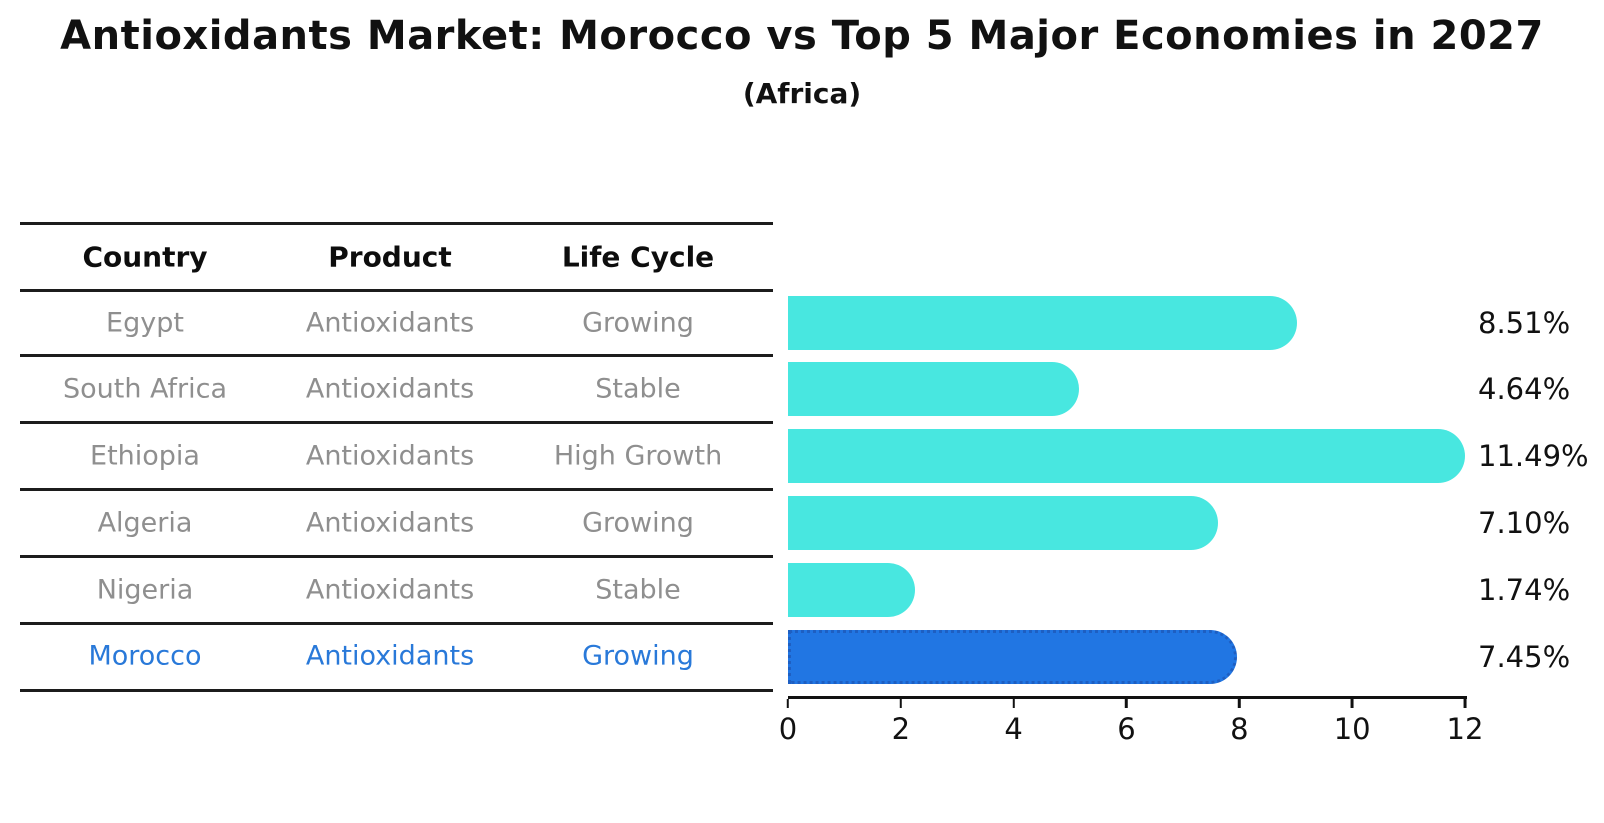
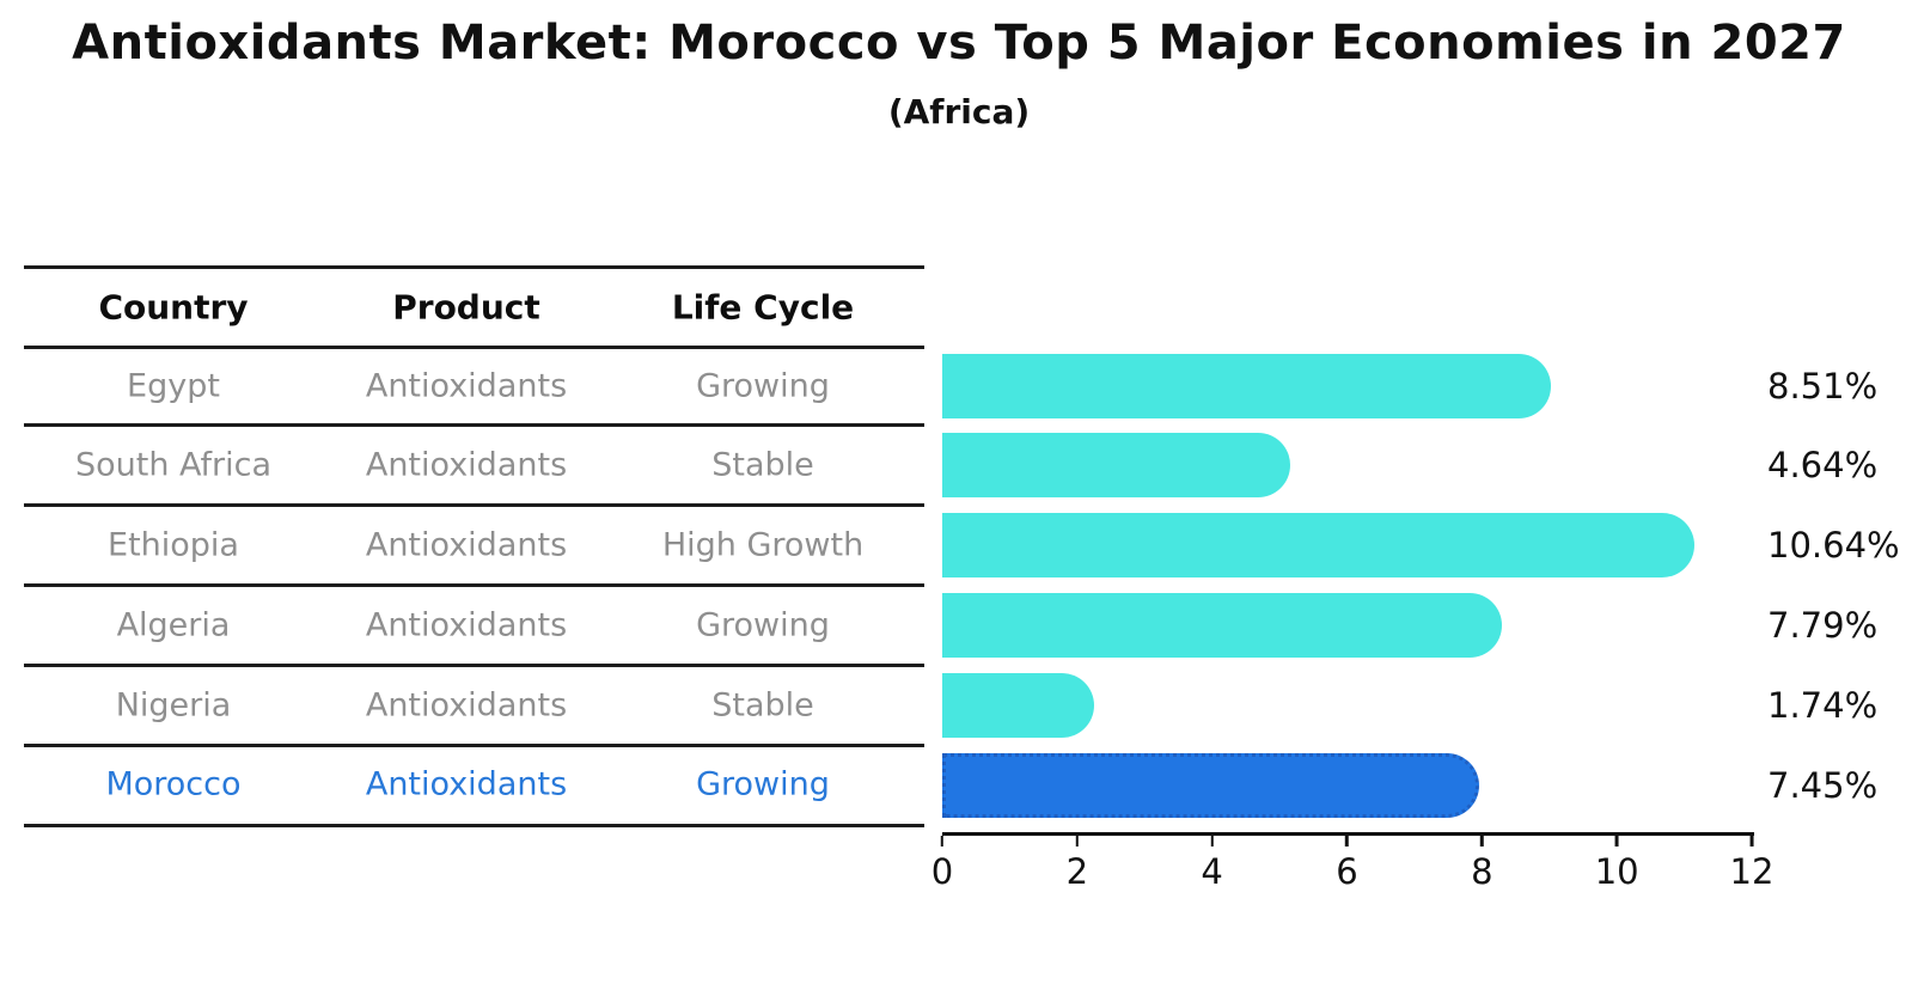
Ethiopia: 11.49% -> 10.64%
Algeria: 7.10% -> 7.79%
